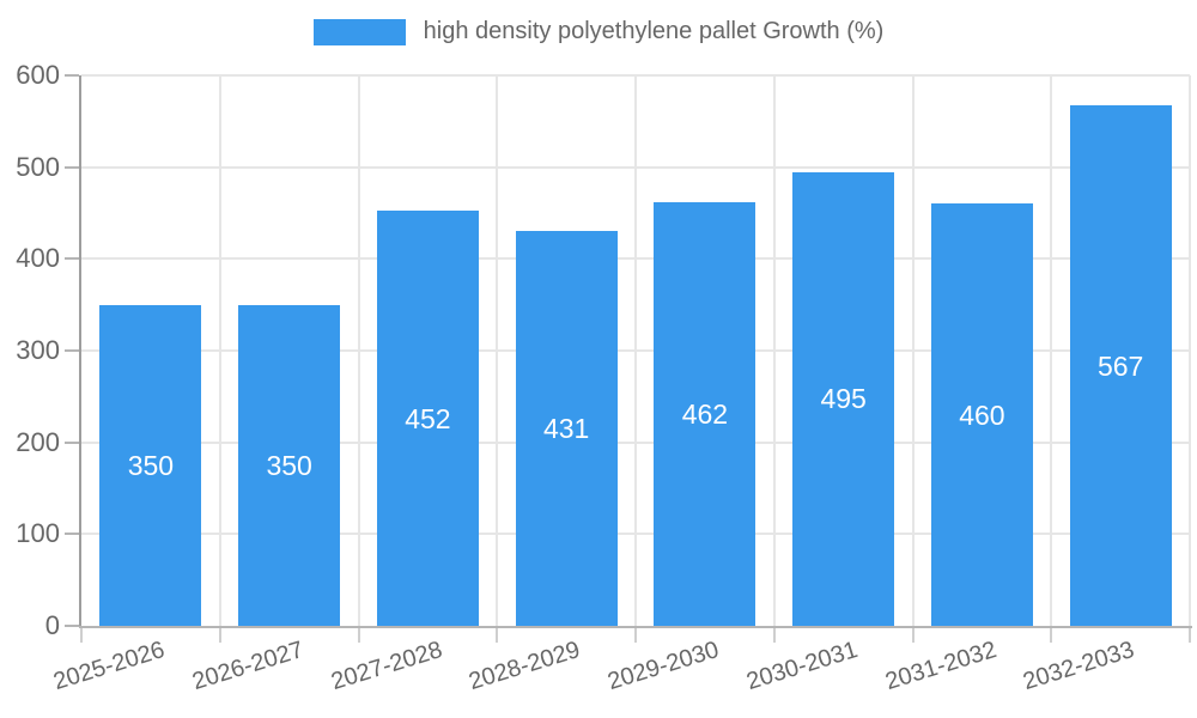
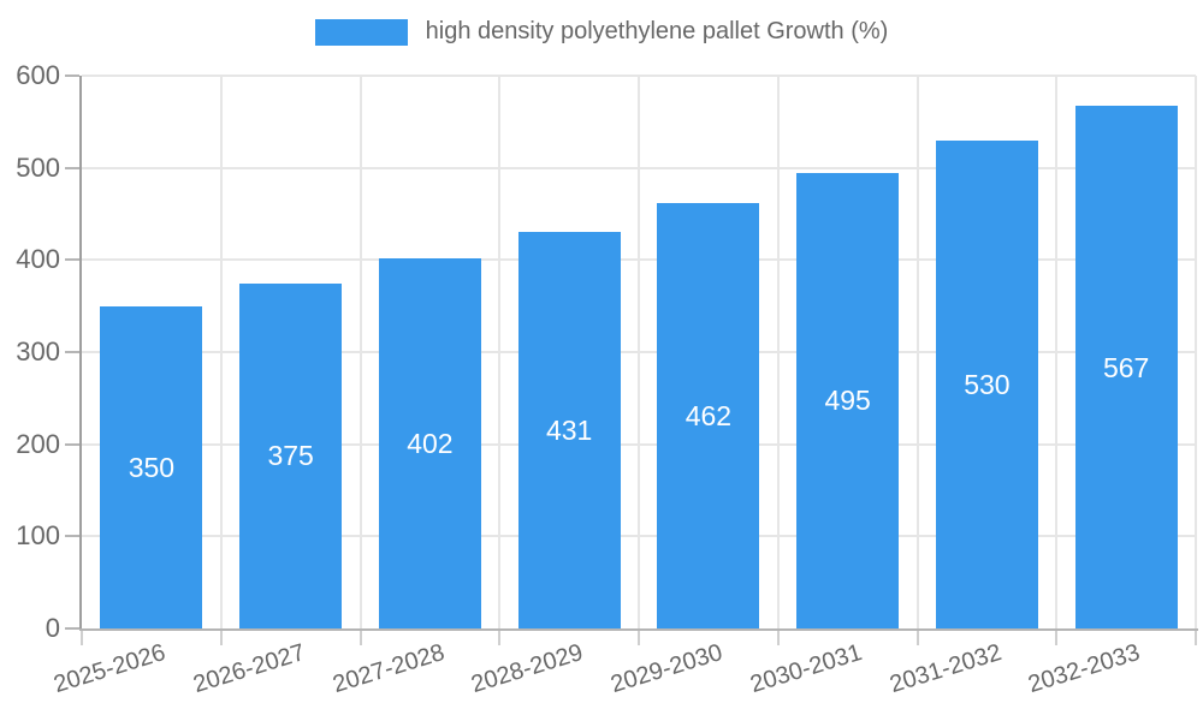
2026-2027: 350 -> 375
2027-2028: 452 -> 402
2031-2032: 460 -> 530
